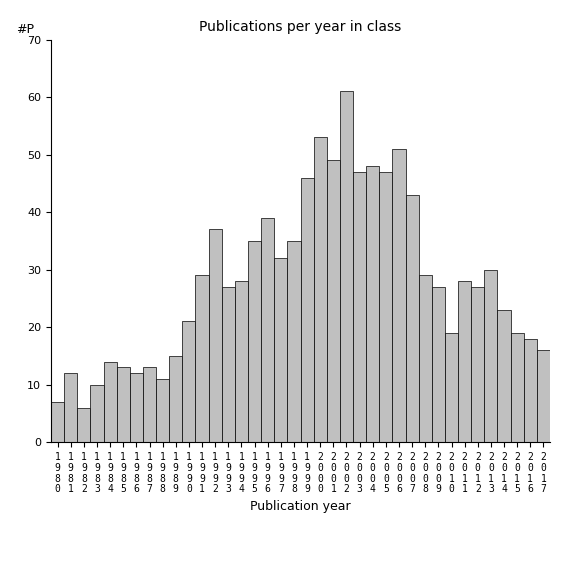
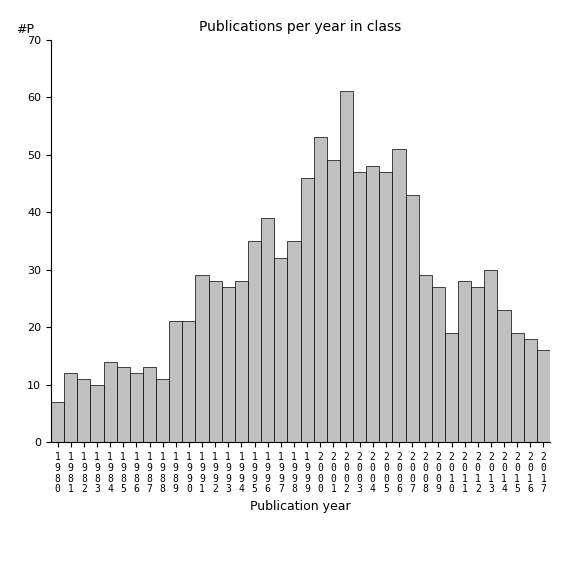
1 9 8 2: 6 -> 11
1 9 8 9: 15 -> 21
1 9 9 2: 37 -> 28
